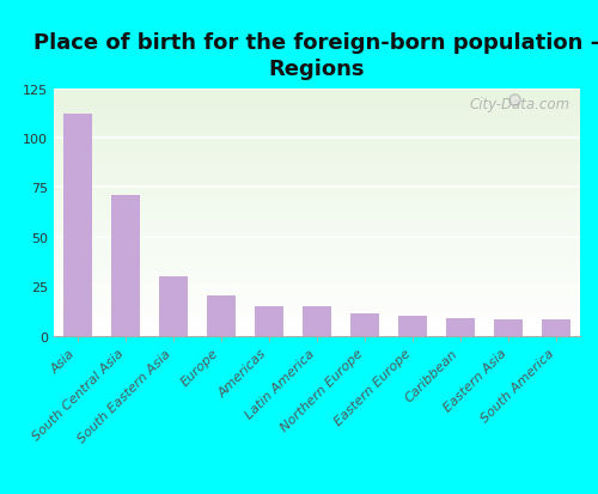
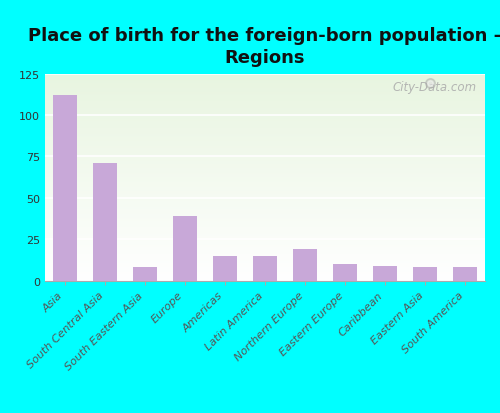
South Eastern Asia: 30 -> 8
Europe: 20 -> 39
Northern Europe: 11 -> 19
